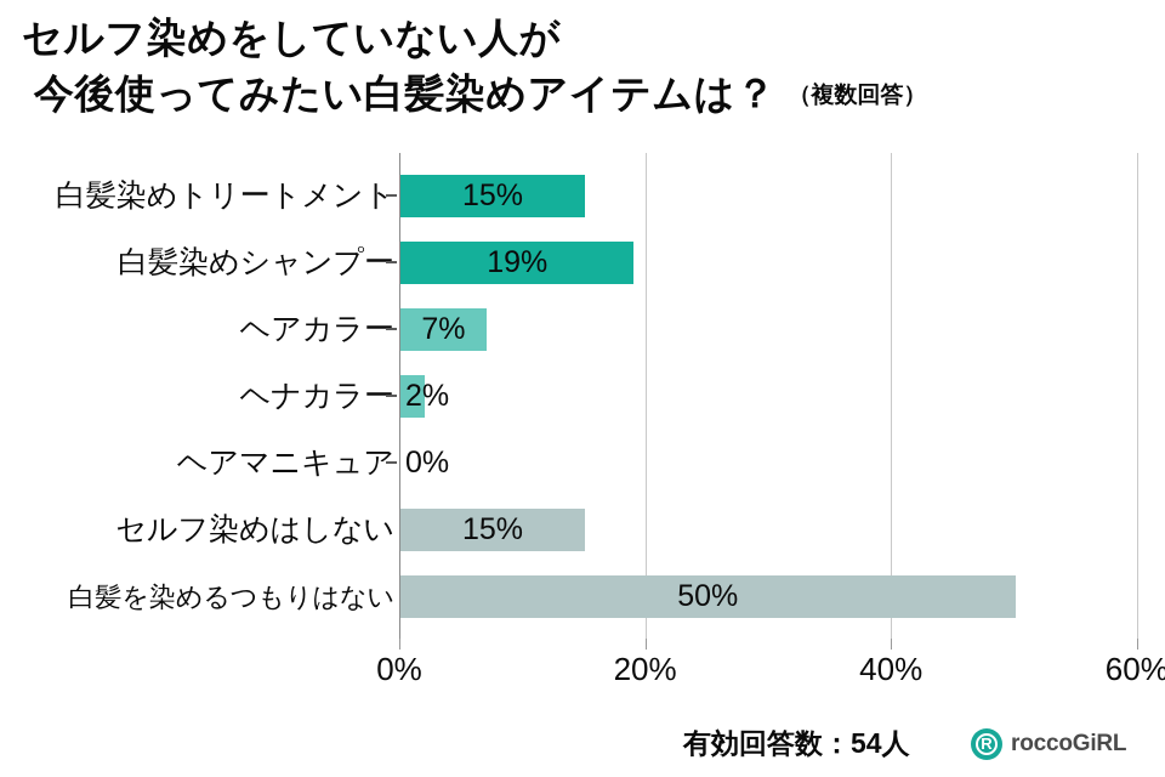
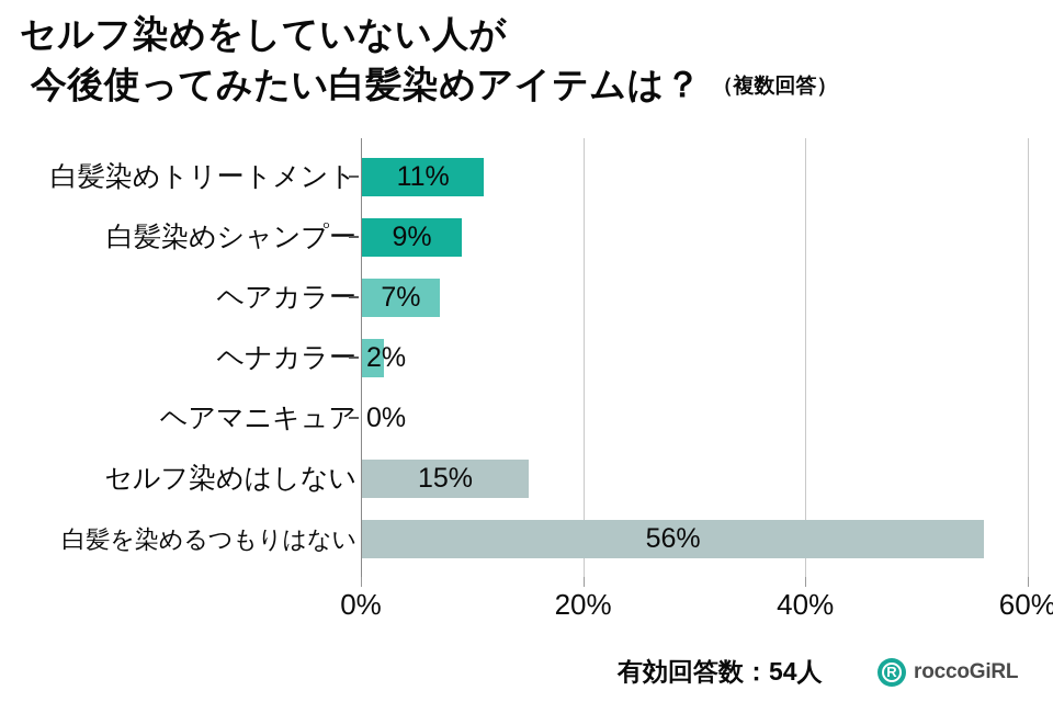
白髪染めトリートメント: 15% -> 11%
白髪染めシャンプー: 19% -> 9%
白髪を染めるつもりはない: 50% -> 56%
